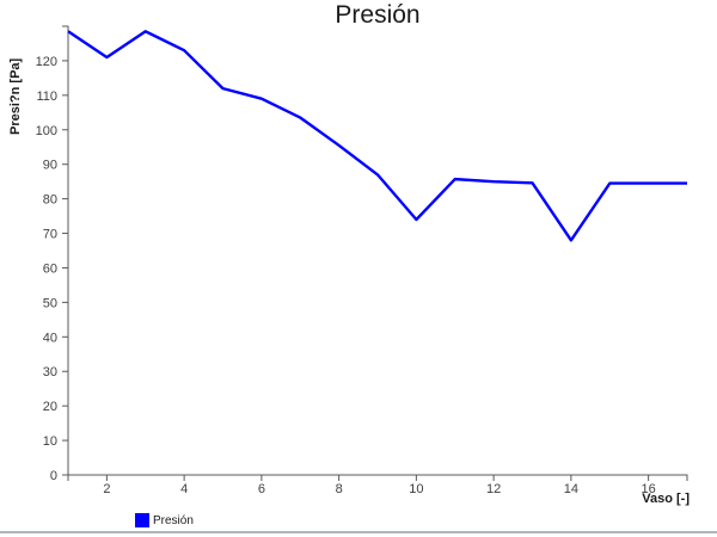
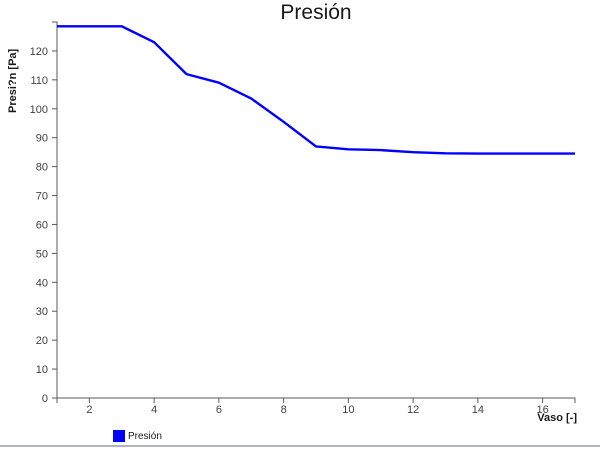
2: 121 -> 128
10: 74 -> 86
14: 68 -> 84
